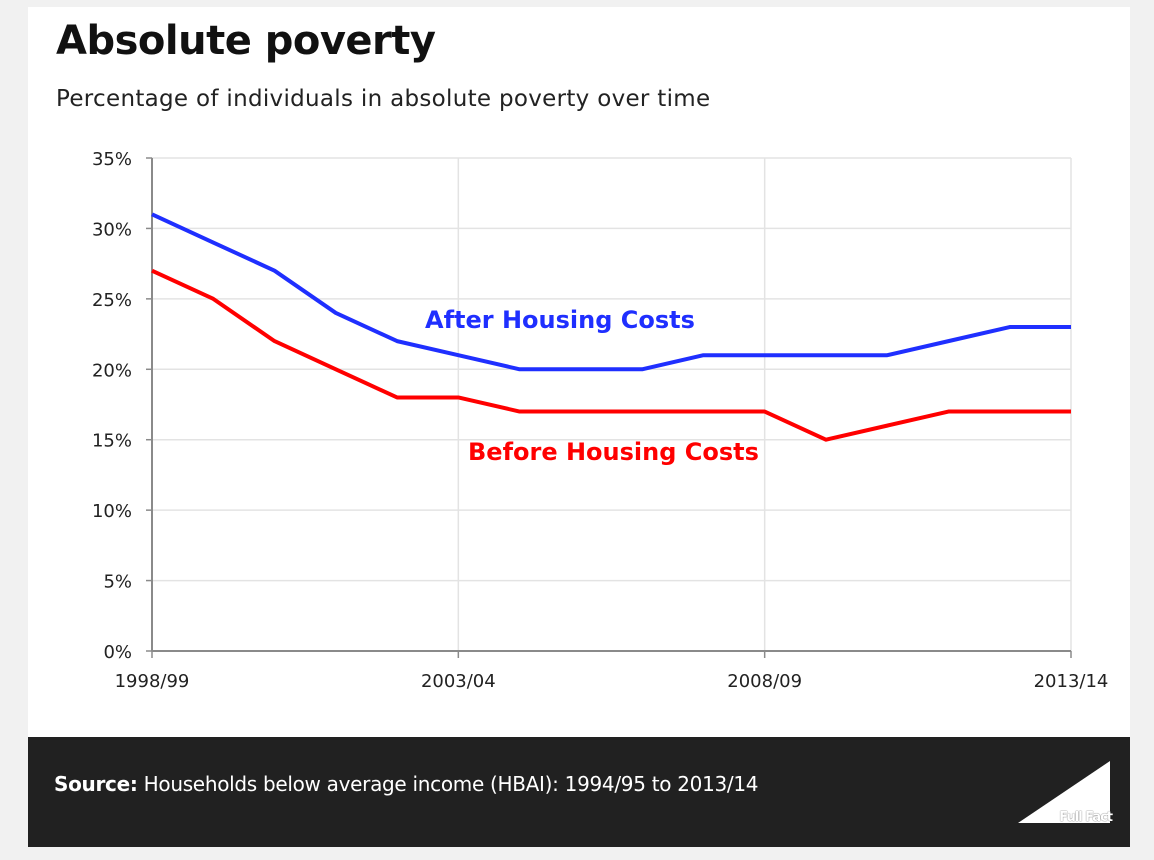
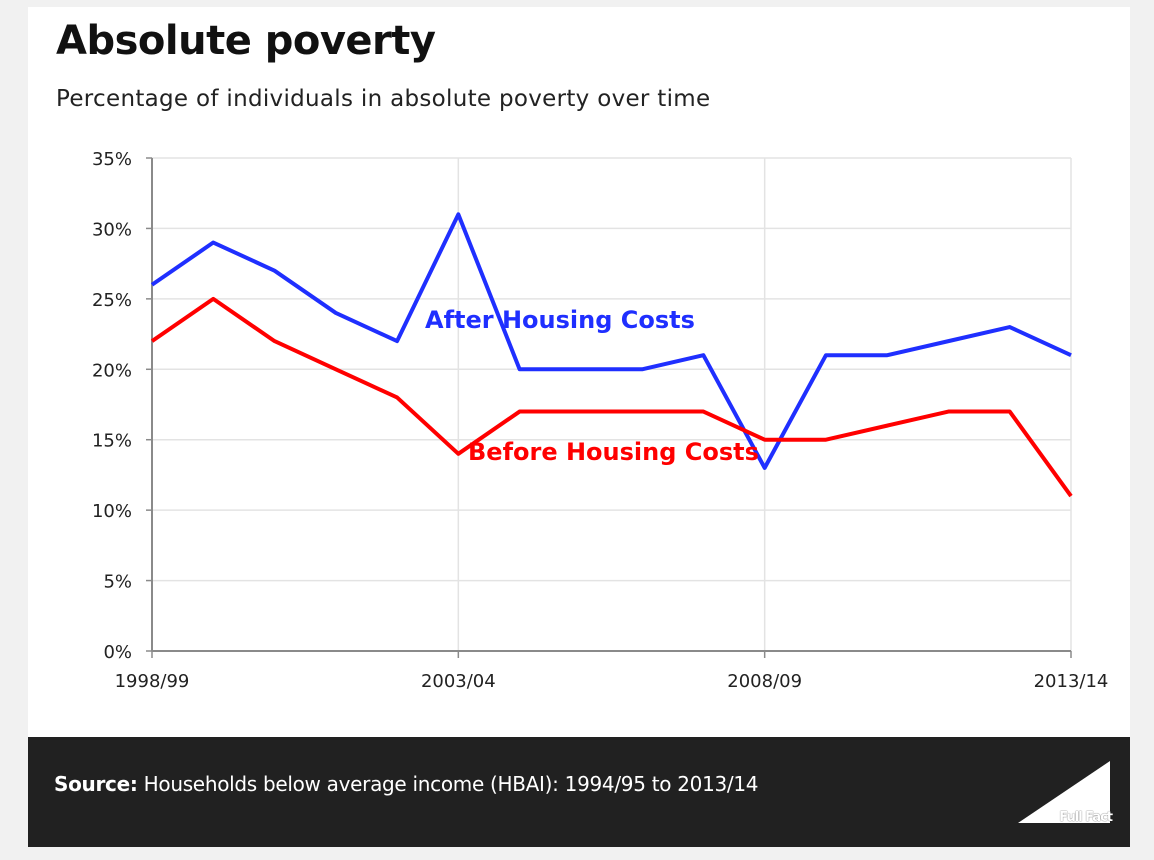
After Housing Costs/1998/99: 31% -> 26%
Before Housing Costs/1998/99: 27% -> 22%
After Housing Costs/2003/04: 21% -> 31%
Before Housing Costs/2003/04: 18% -> 14%
After Housing Costs/2008/09: 21% -> 13%
Before Housing Costs/2008/09: 17% -> 15%
After Housing Costs/2013/14: 23% -> 21%
Before Housing Costs/2013/14: 17% -> 11%
